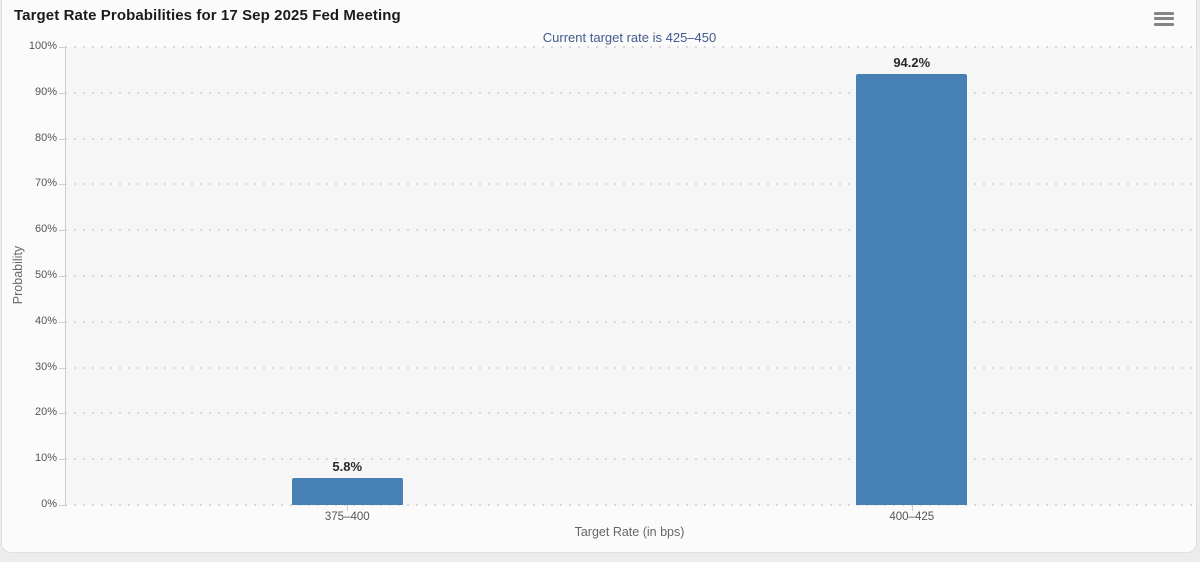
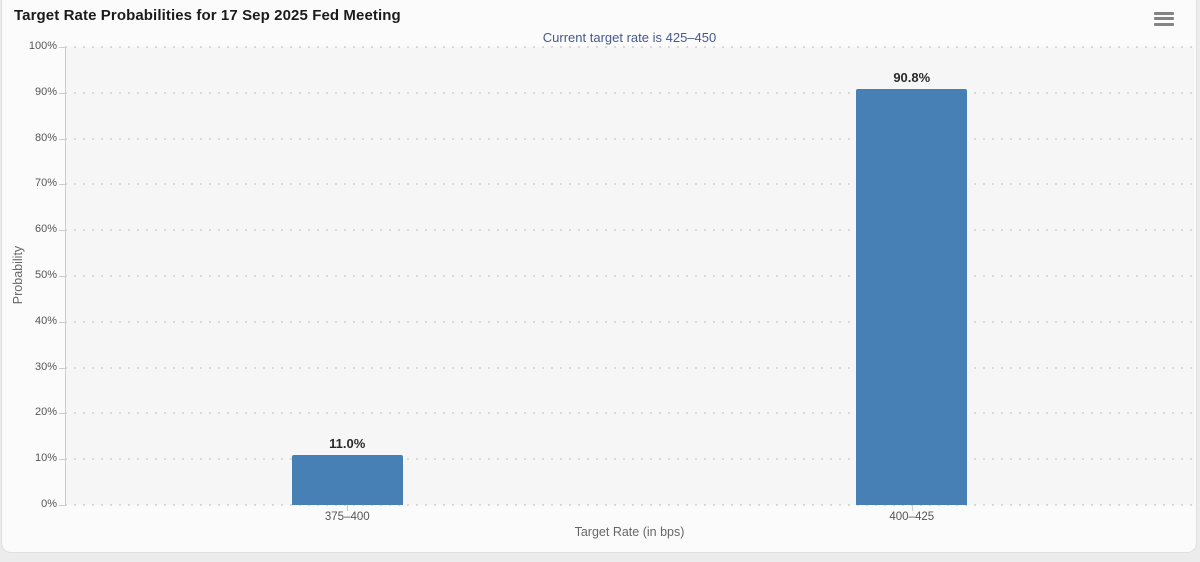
375–400: 5.8% -> 11.0%
400–425: 94.2% -> 90.8%
